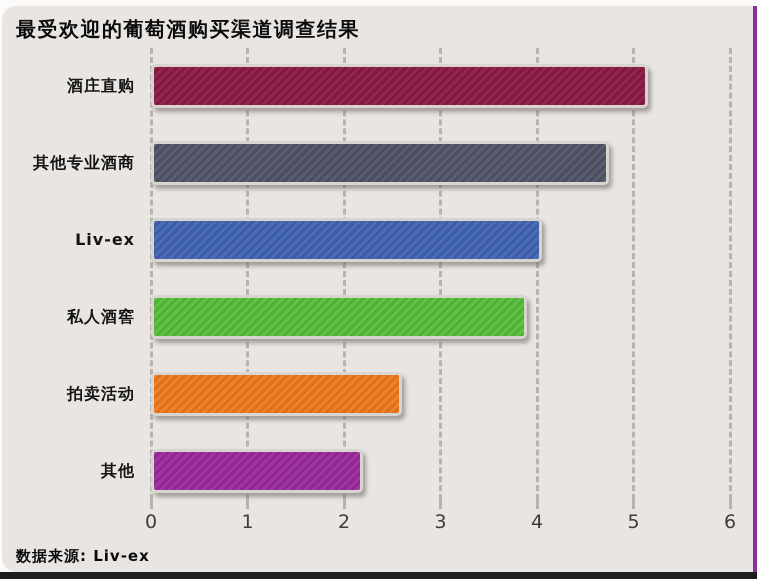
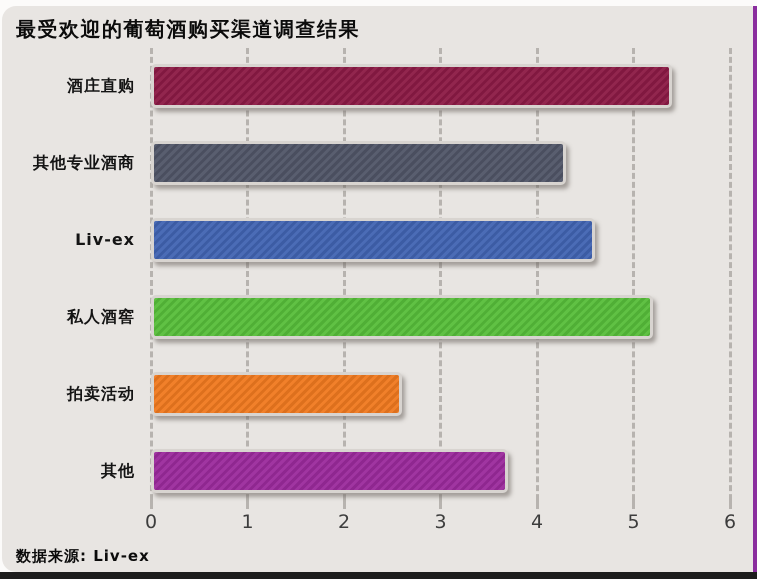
酒庄直购: 5.2 -> 5.4
其他专业酒商: 4.8 -> 4.3
Liv-ex: 4.0 -> 4.6
私人酒窖: 3.9 -> 5.2
其他: 2.2 -> 3.7
